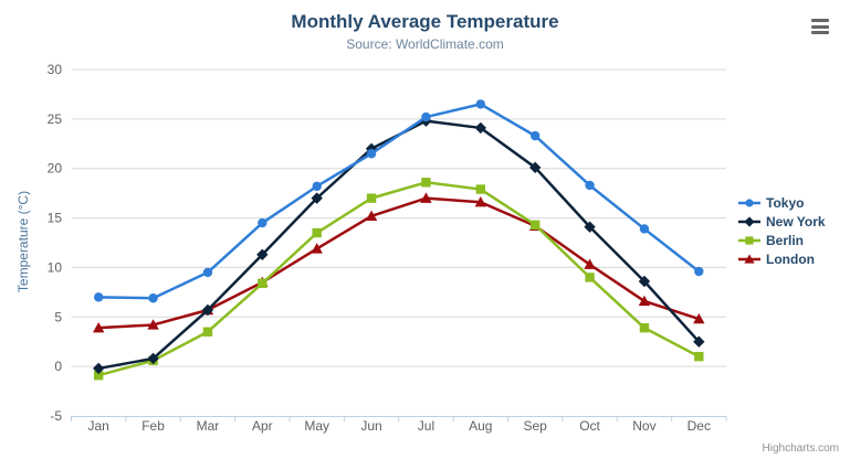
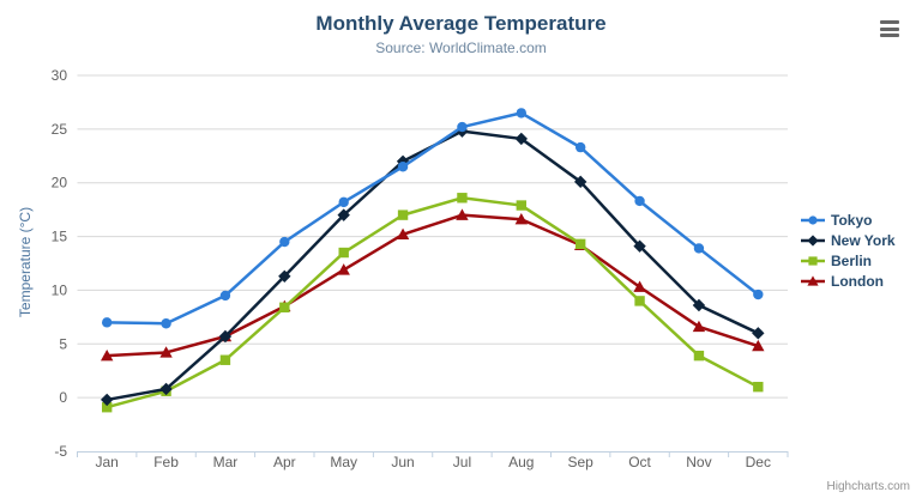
New York/Dec: 2 -> 6
